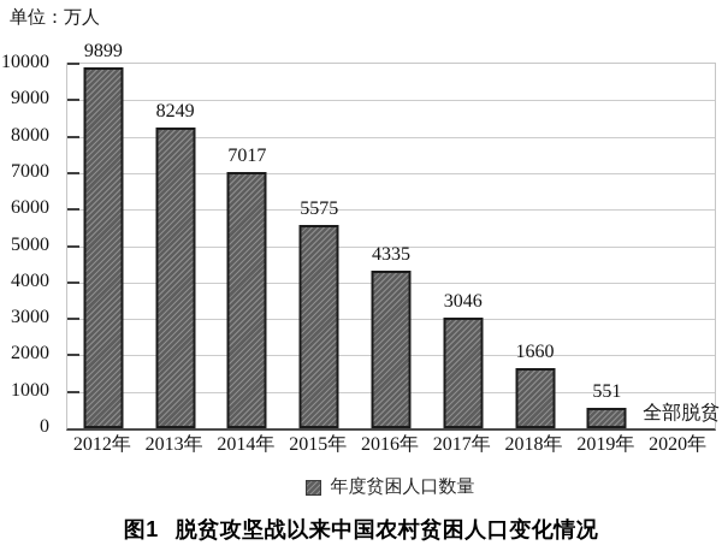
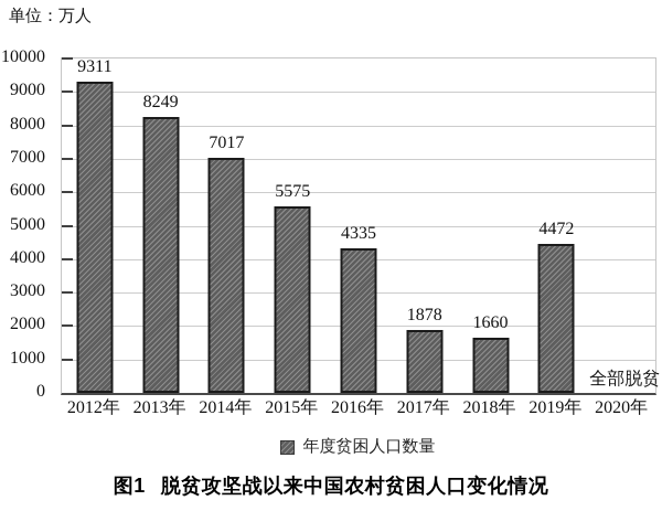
2012年: 9899 -> 9311
2017年: 3046 -> 1878
2019年: 551 -> 4472
